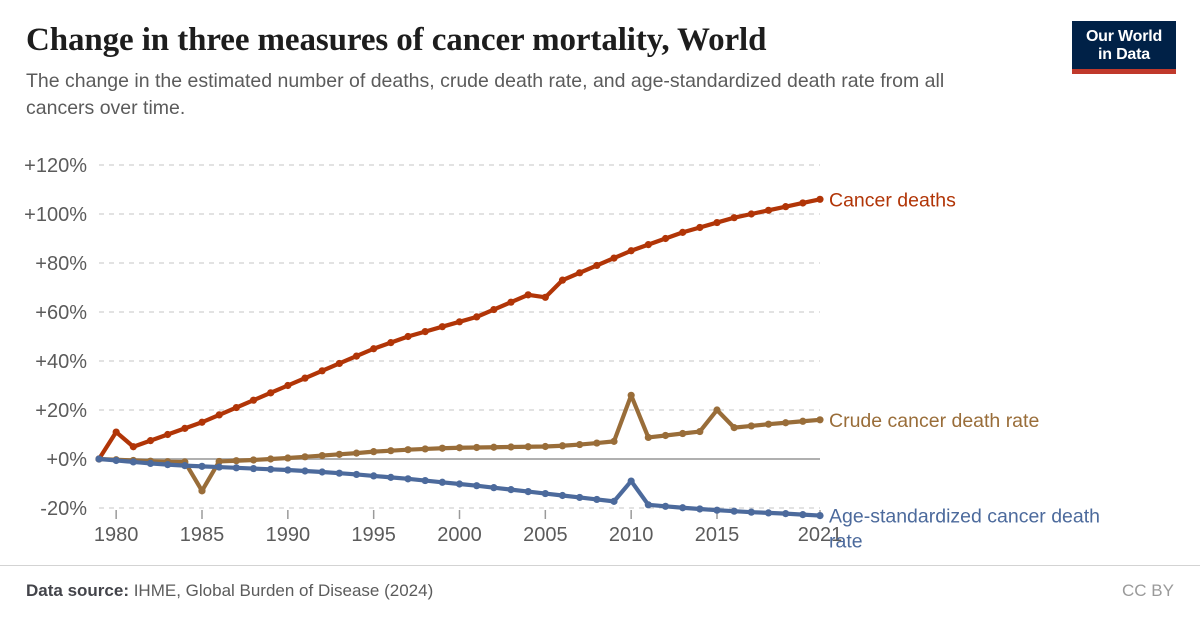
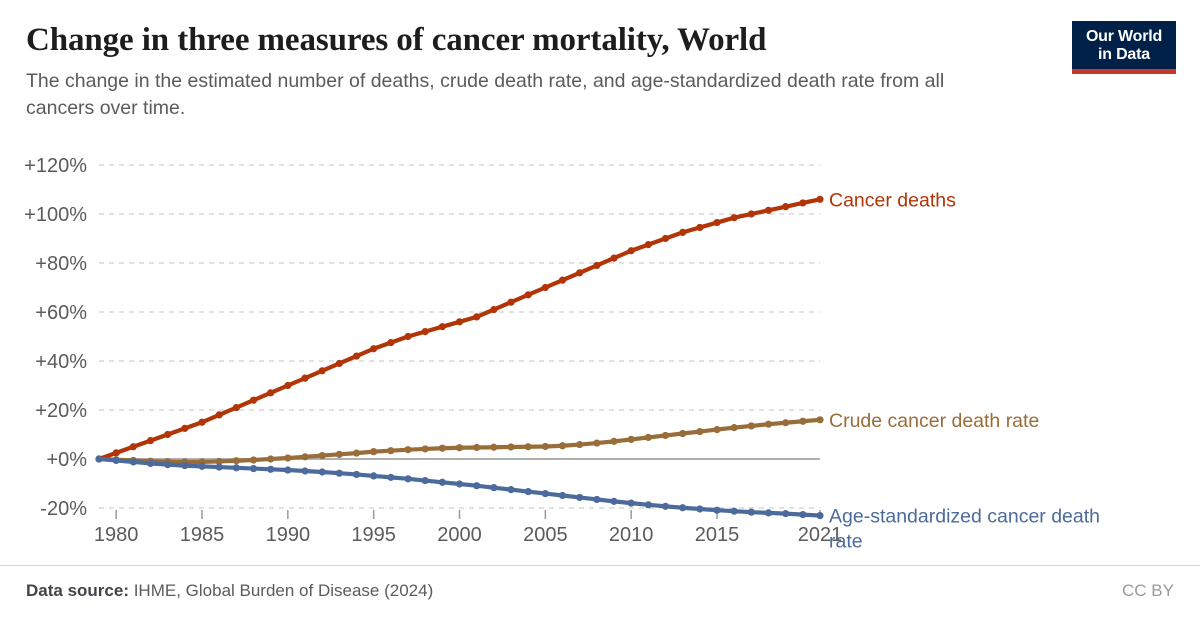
Cancer deaths/1980: 11% -> 2%
Crude cancer death rate/1985: -13% -> -1%
Cancer deaths/2005: 66% -> 70%
Crude cancer death rate/2010: 26% -> 8%
Age-standardized cancer death rate/2010: -9% -> -18%
Crude cancer death rate/2015: 20% -> 12%
